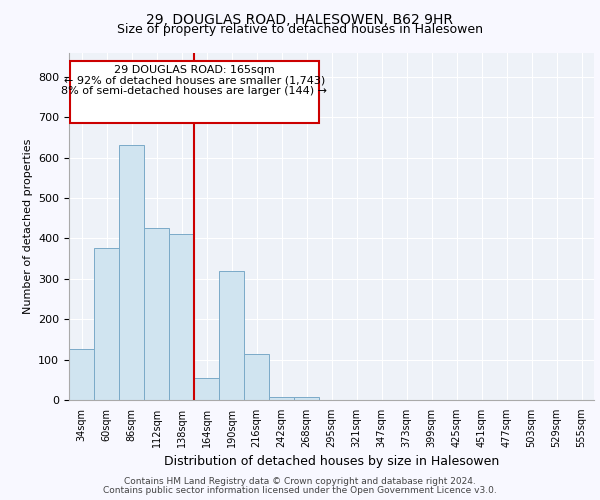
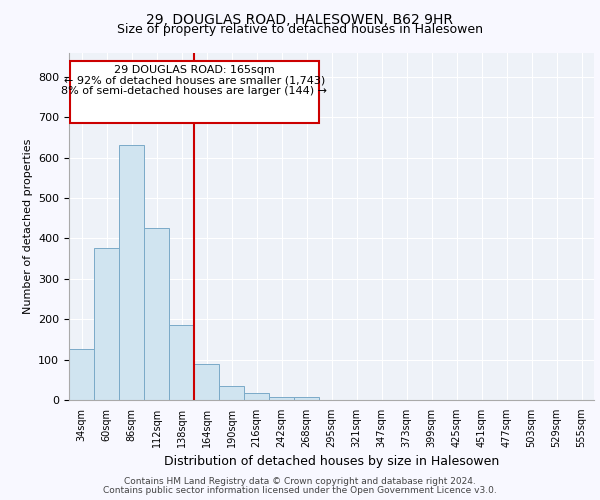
138sqm: 410 -> 185
164sqm: 55 -> 90
190sqm: 320 -> 35
216sqm: 115 -> 17
